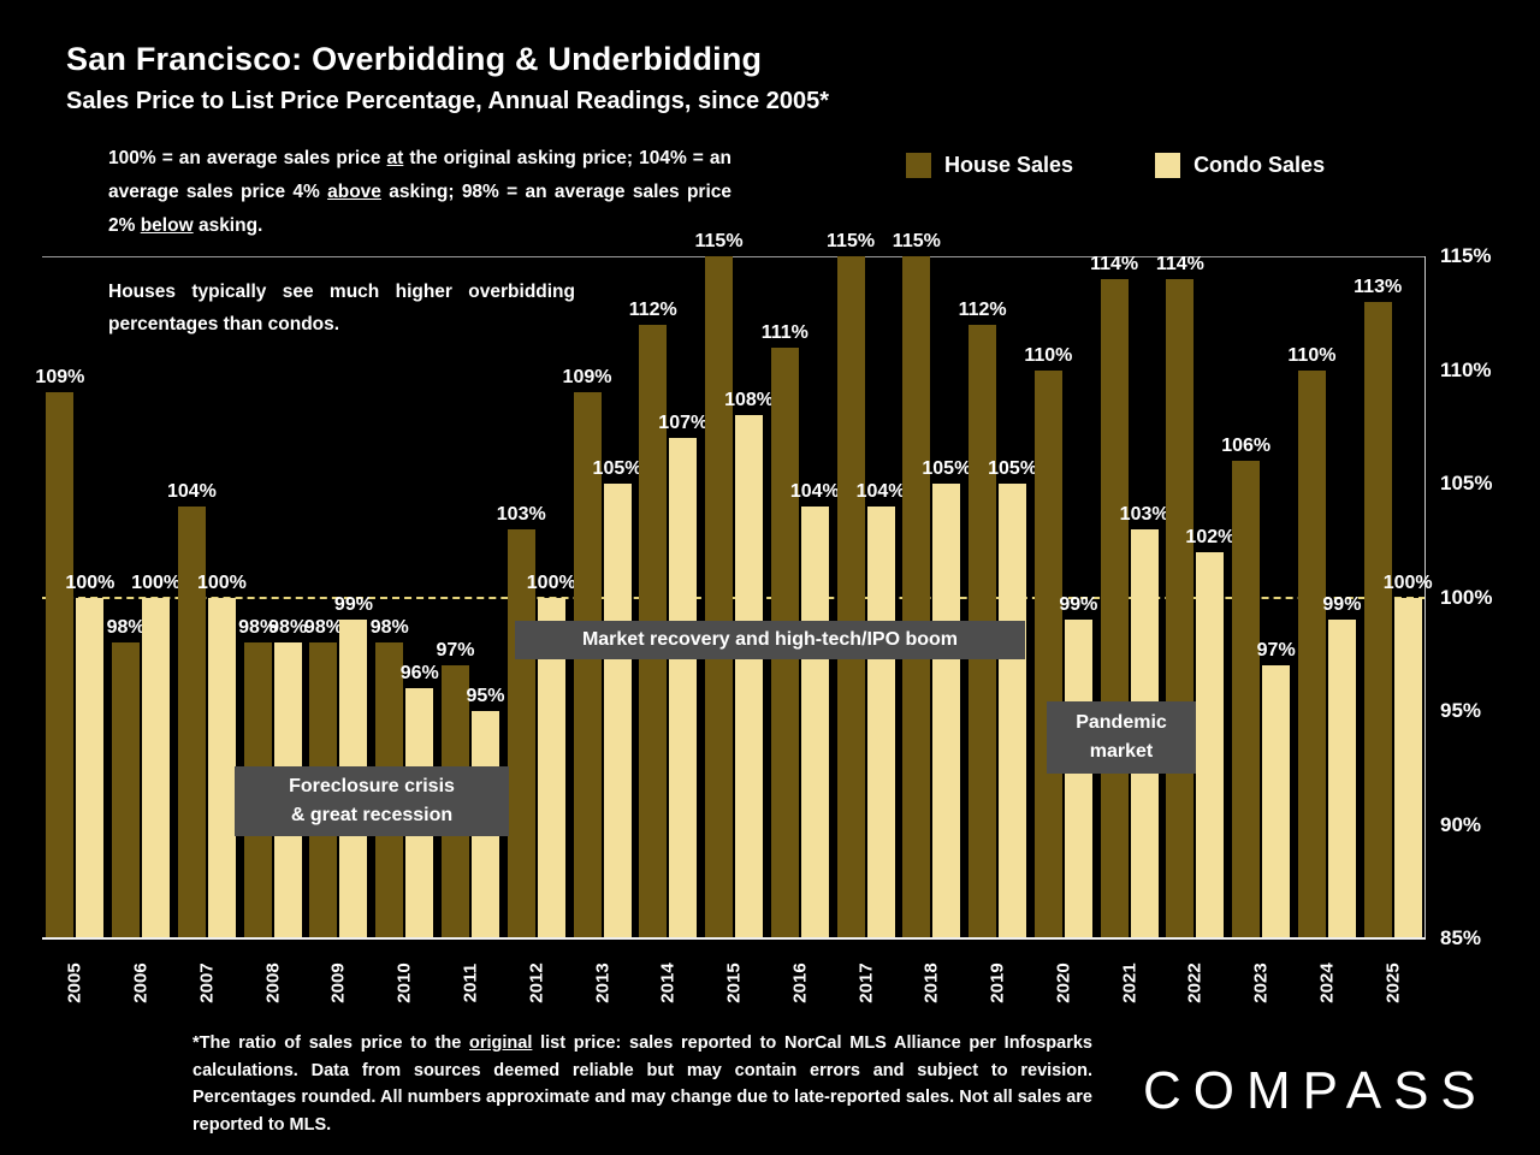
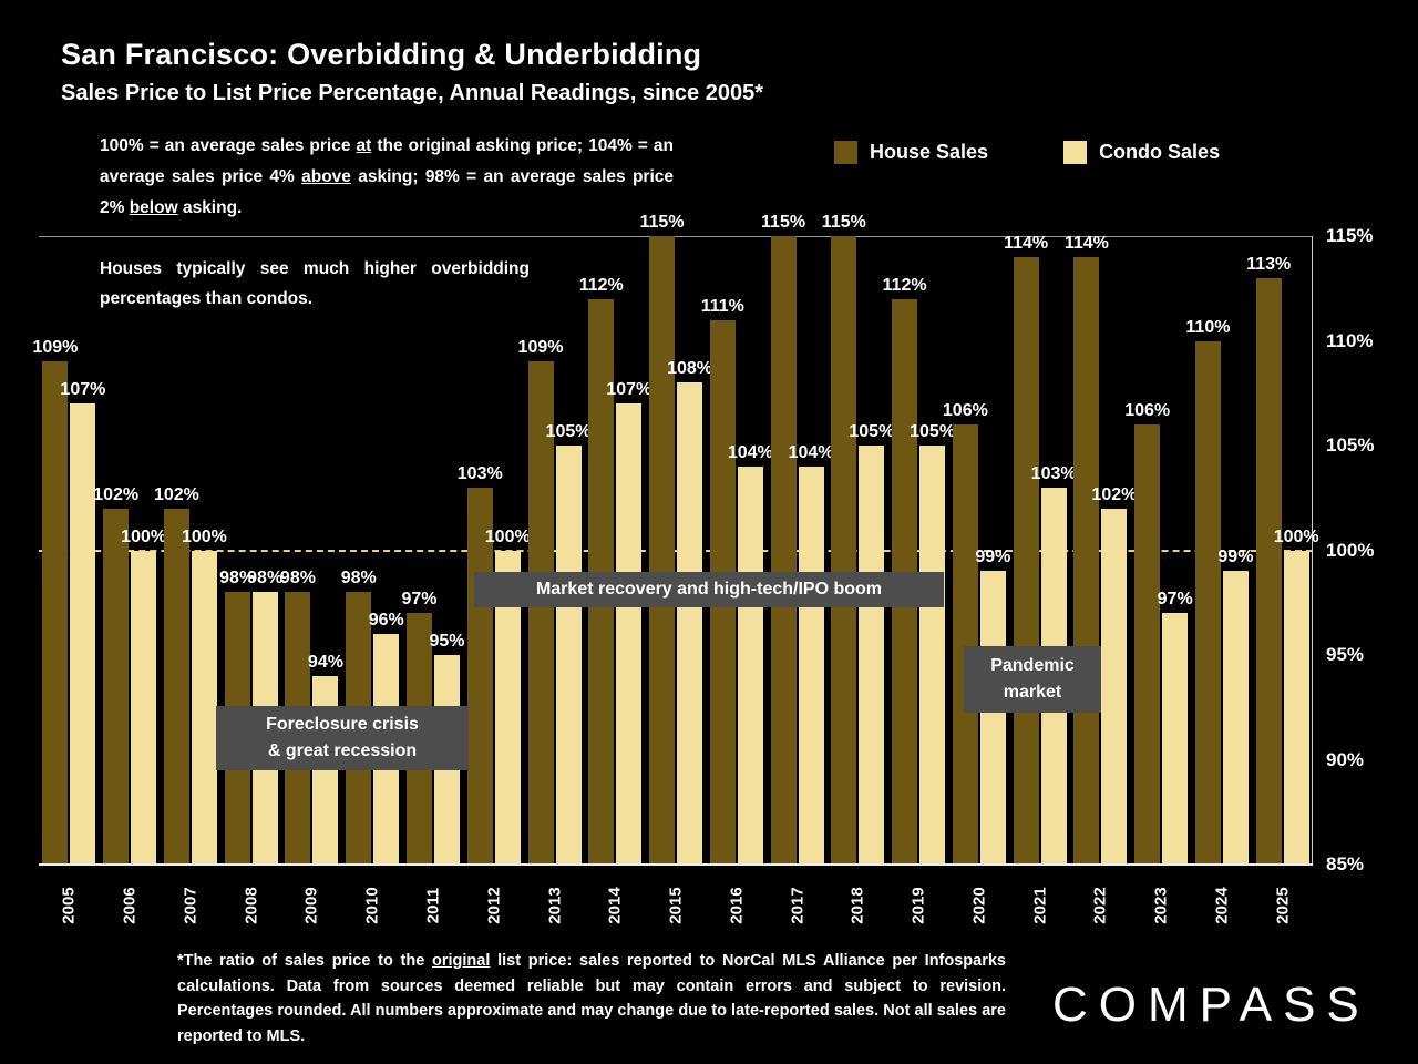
Condo Sales/2005: 100% -> 107%
House Sales/2006: 98% -> 102%
House Sales/2007: 104% -> 102%
Condo Sales/2009: 99% -> 94%
House Sales/2020: 110% -> 106%
